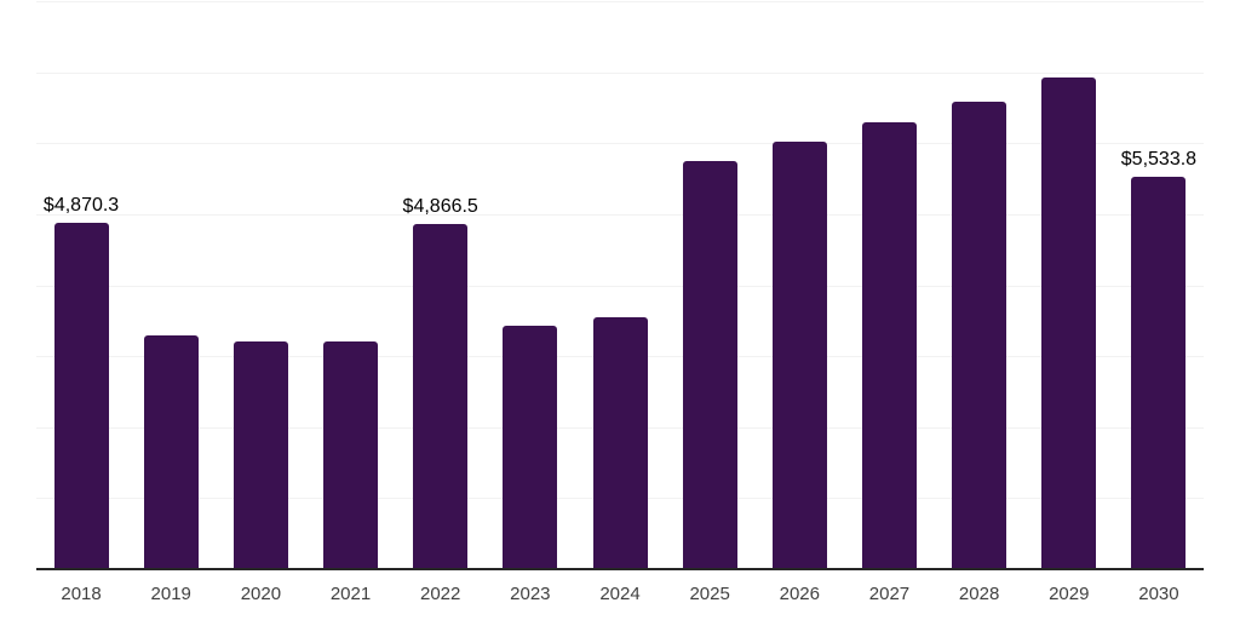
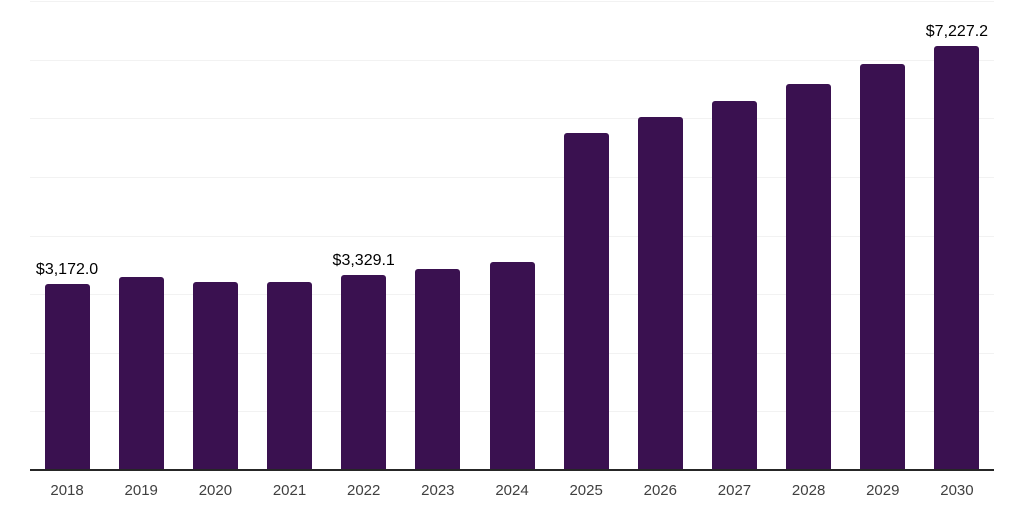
2018: $4,870.3 -> $3,172.0
2022: $4,866.5 -> $3,329.1
2030: $5,533.8 -> $7,227.2
